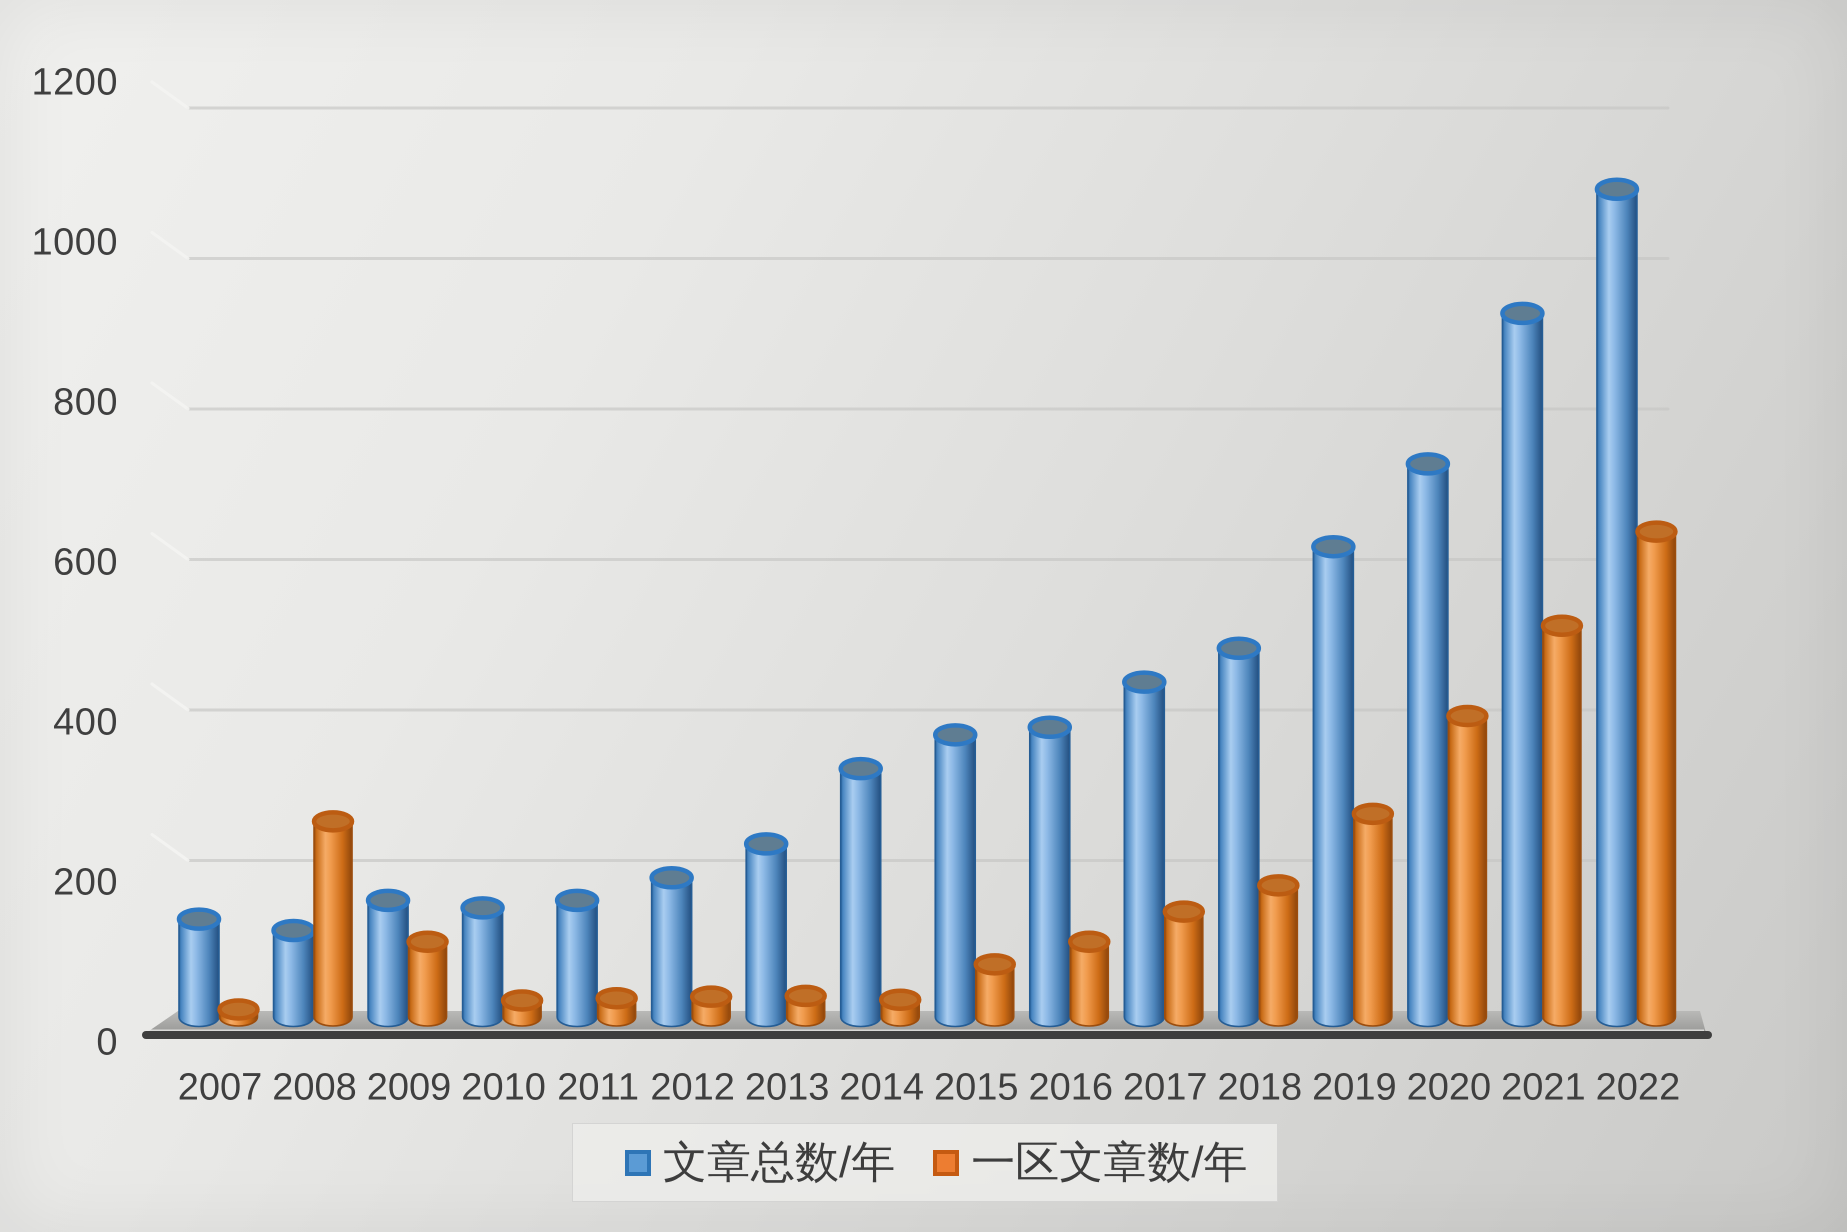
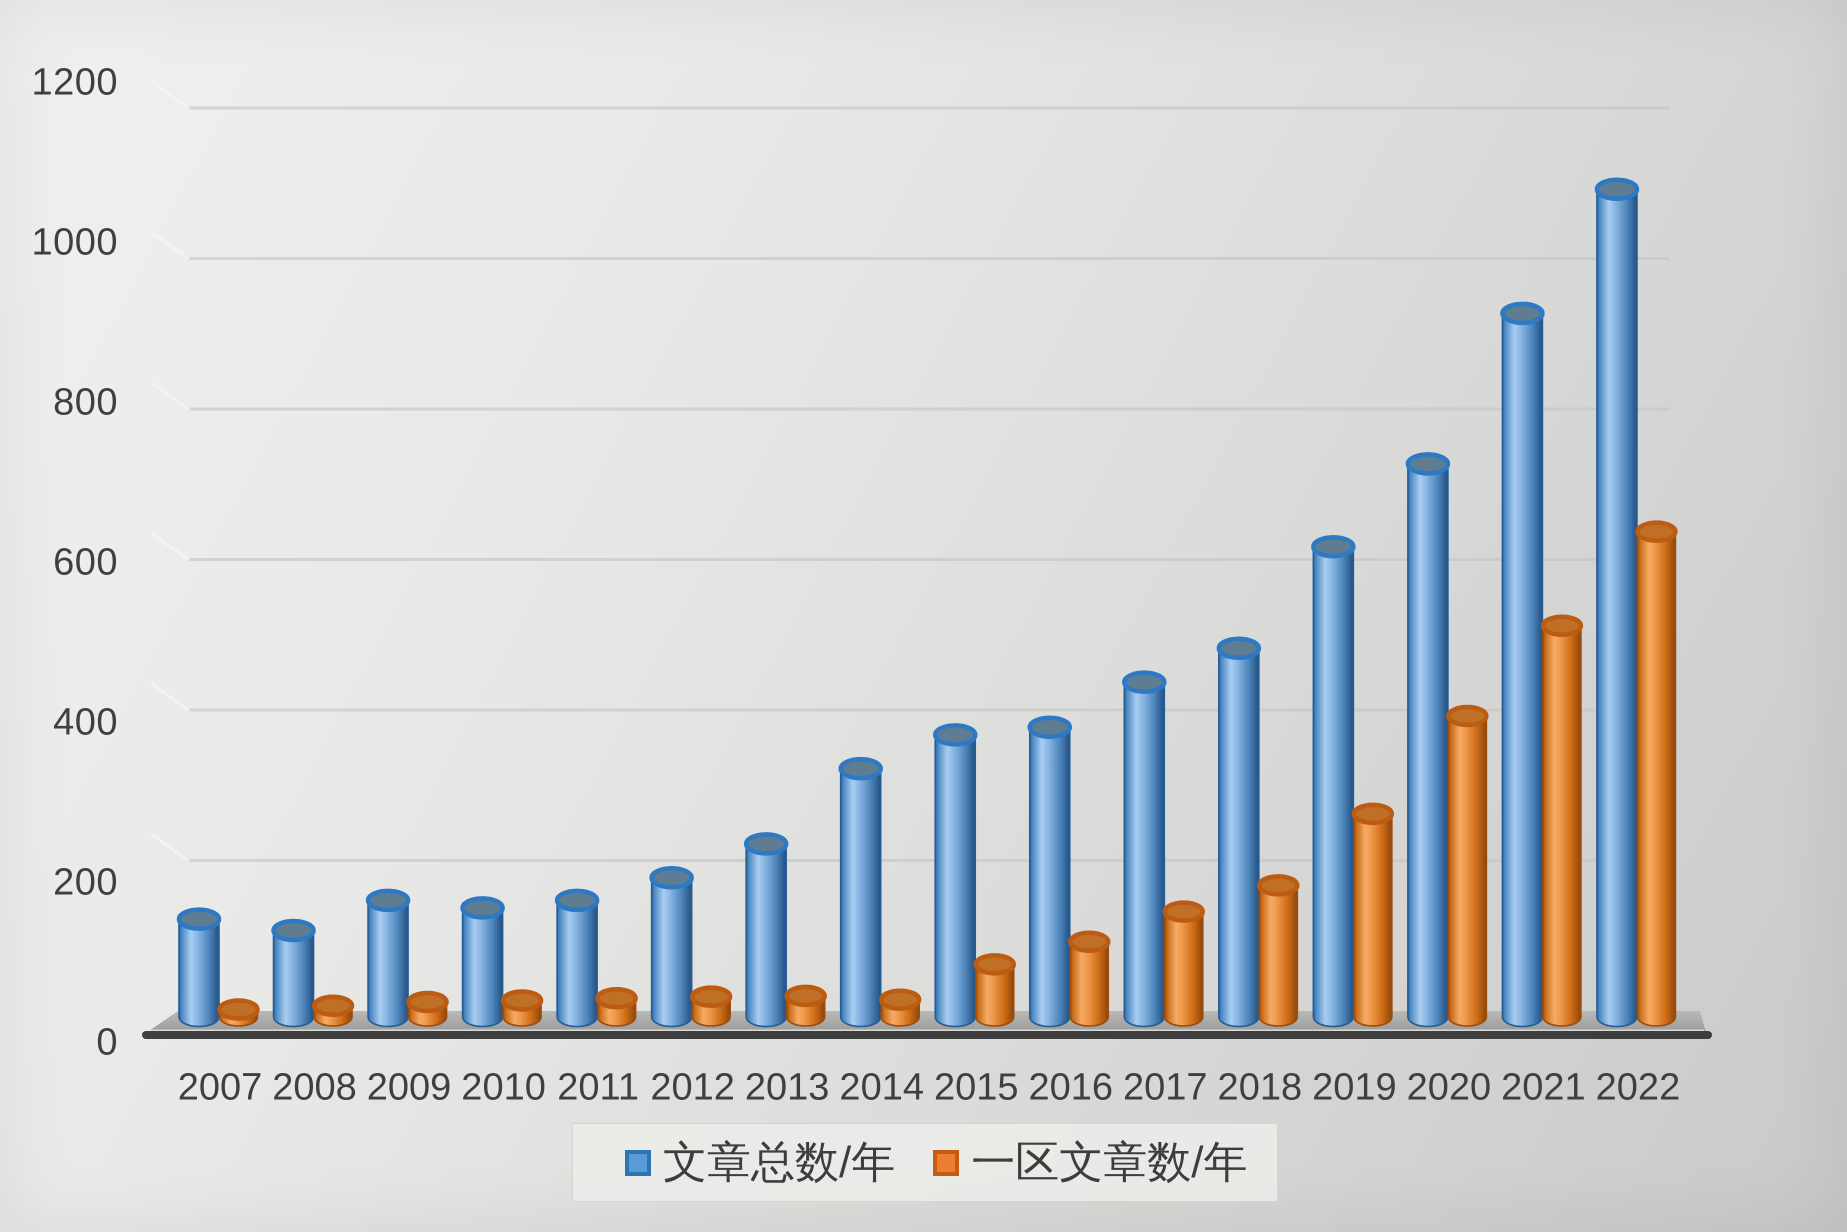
一区文章数/年/2008: 260 -> 20
一区文章数/年/2009: 100 -> 20
